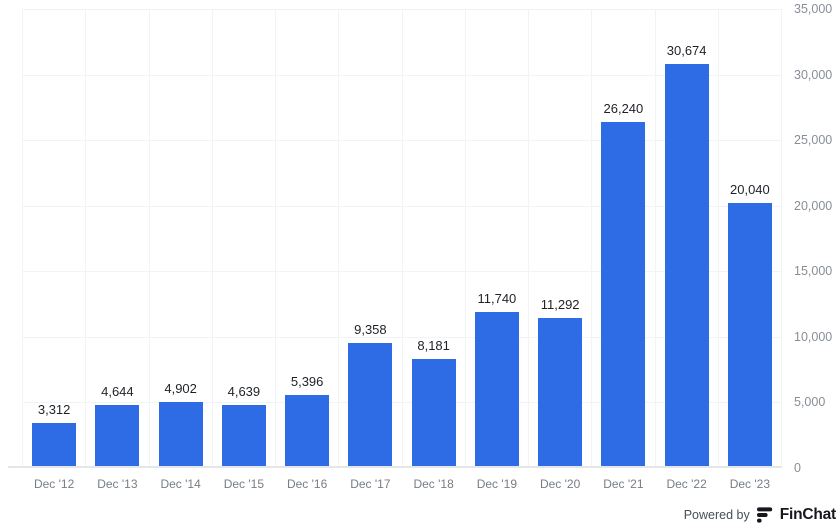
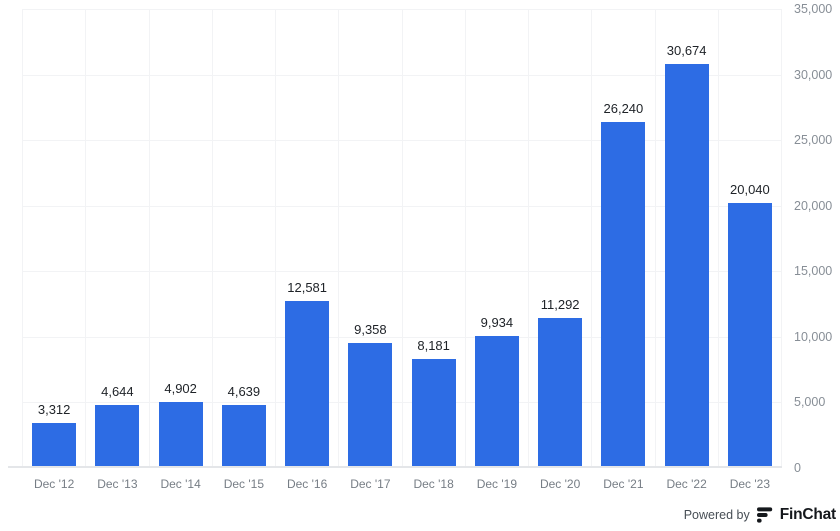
Dec '16: 5,396 -> 12,581
Dec '19: 11,740 -> 9,934
